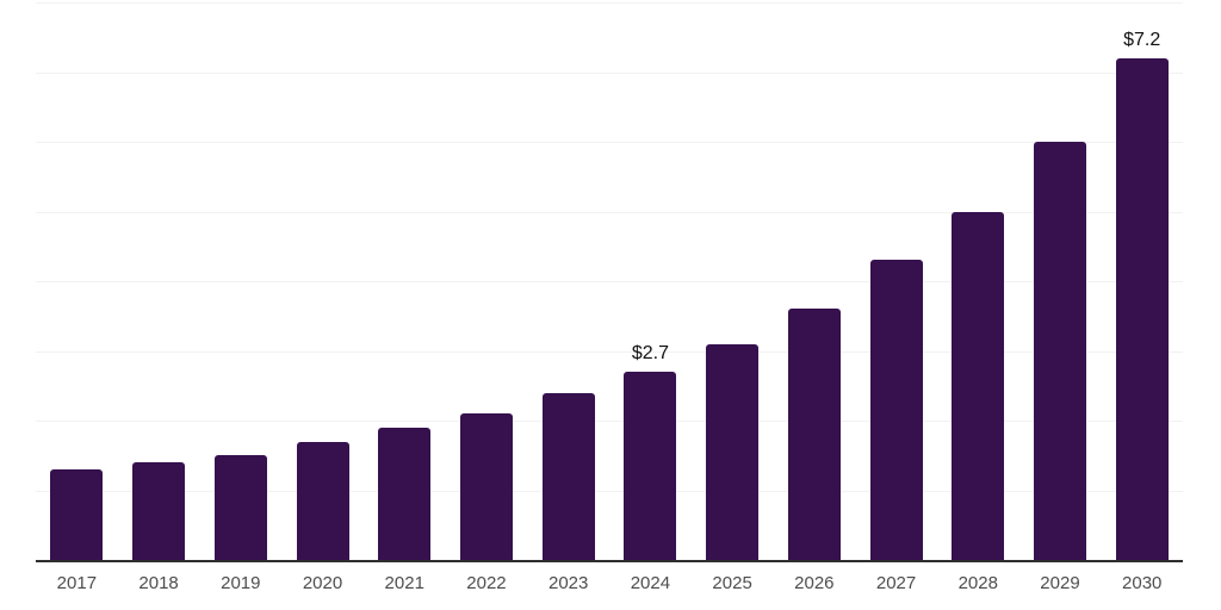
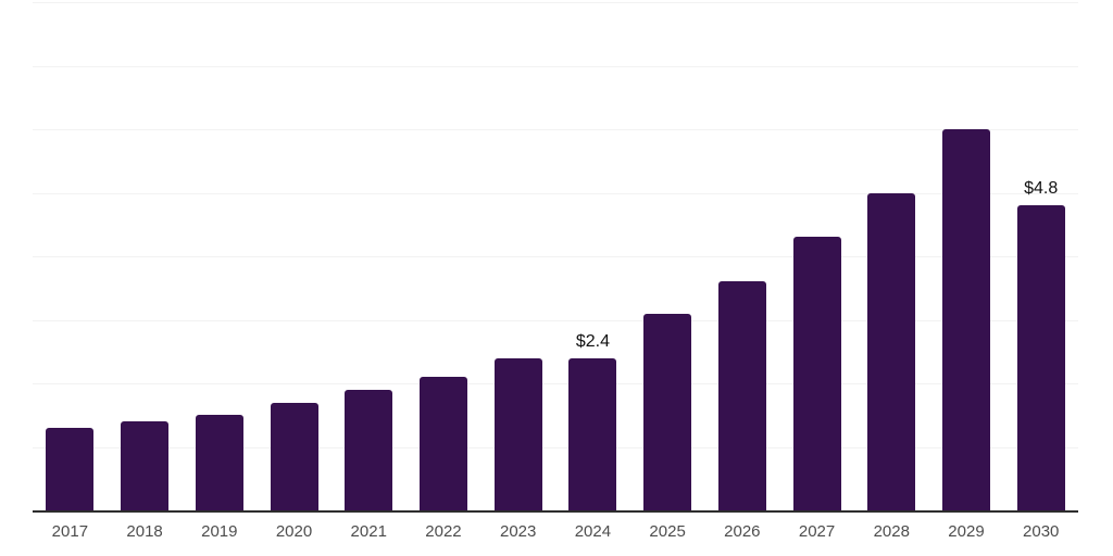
2024: $2.7 -> $2.4
2030: $7.2 -> $4.8
